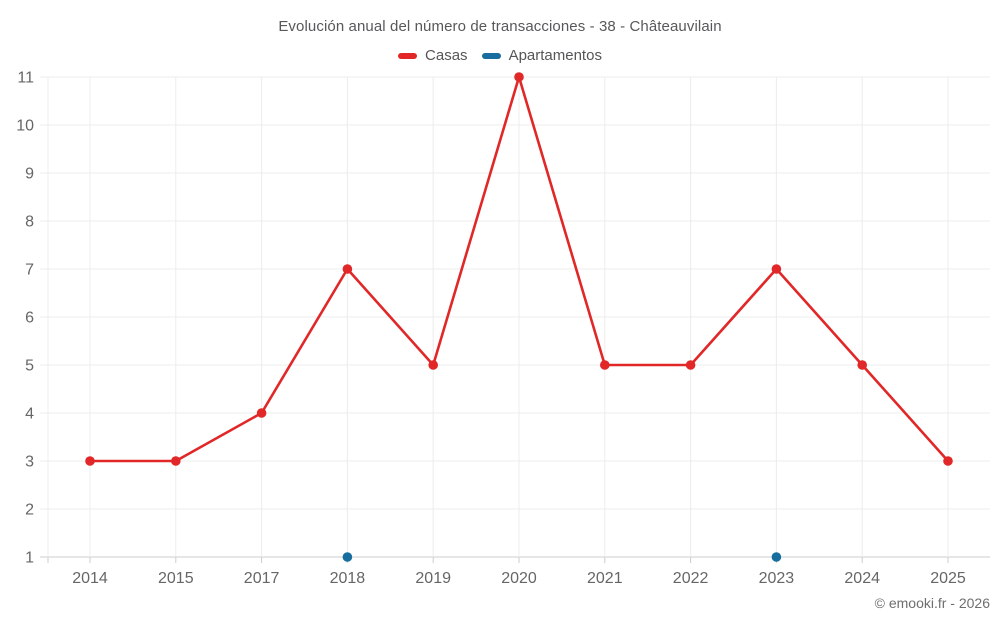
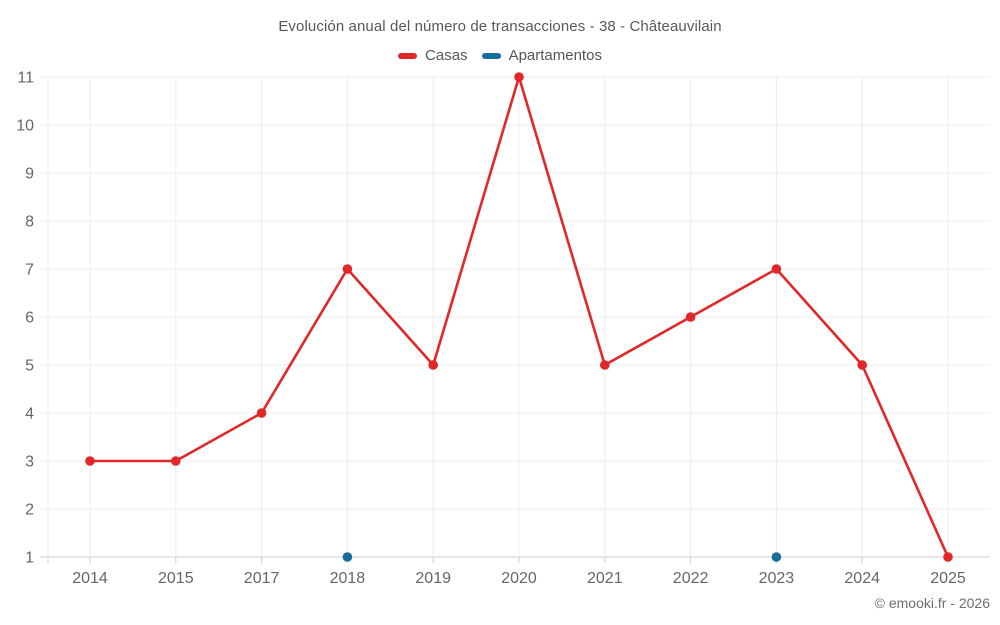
Casas/2022: 5 -> 6
Casas/2025: 3 -> 1
